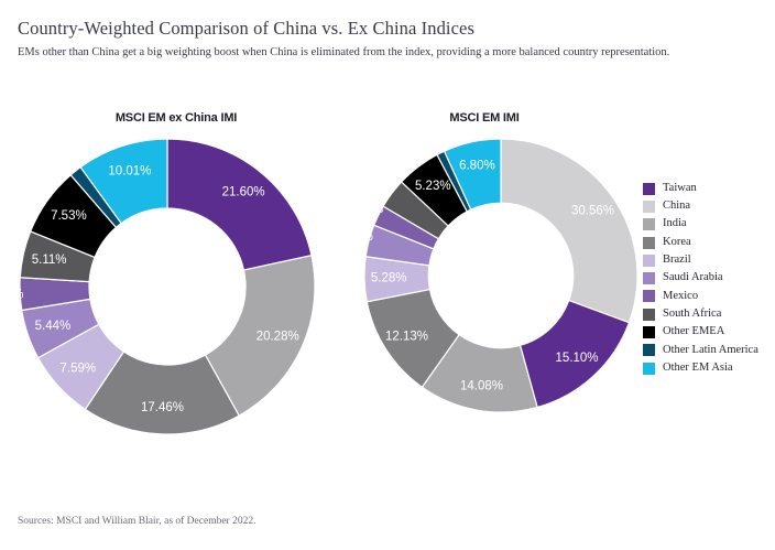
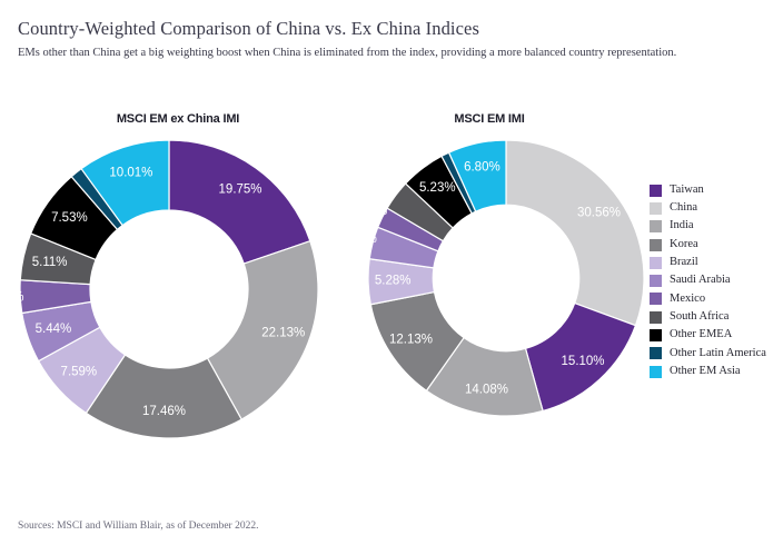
MSCI EM ex China IMI/Taiwan: 21.60% -> 19.75%
MSCI EM ex China IMI/India: 20.28% -> 22.13%
